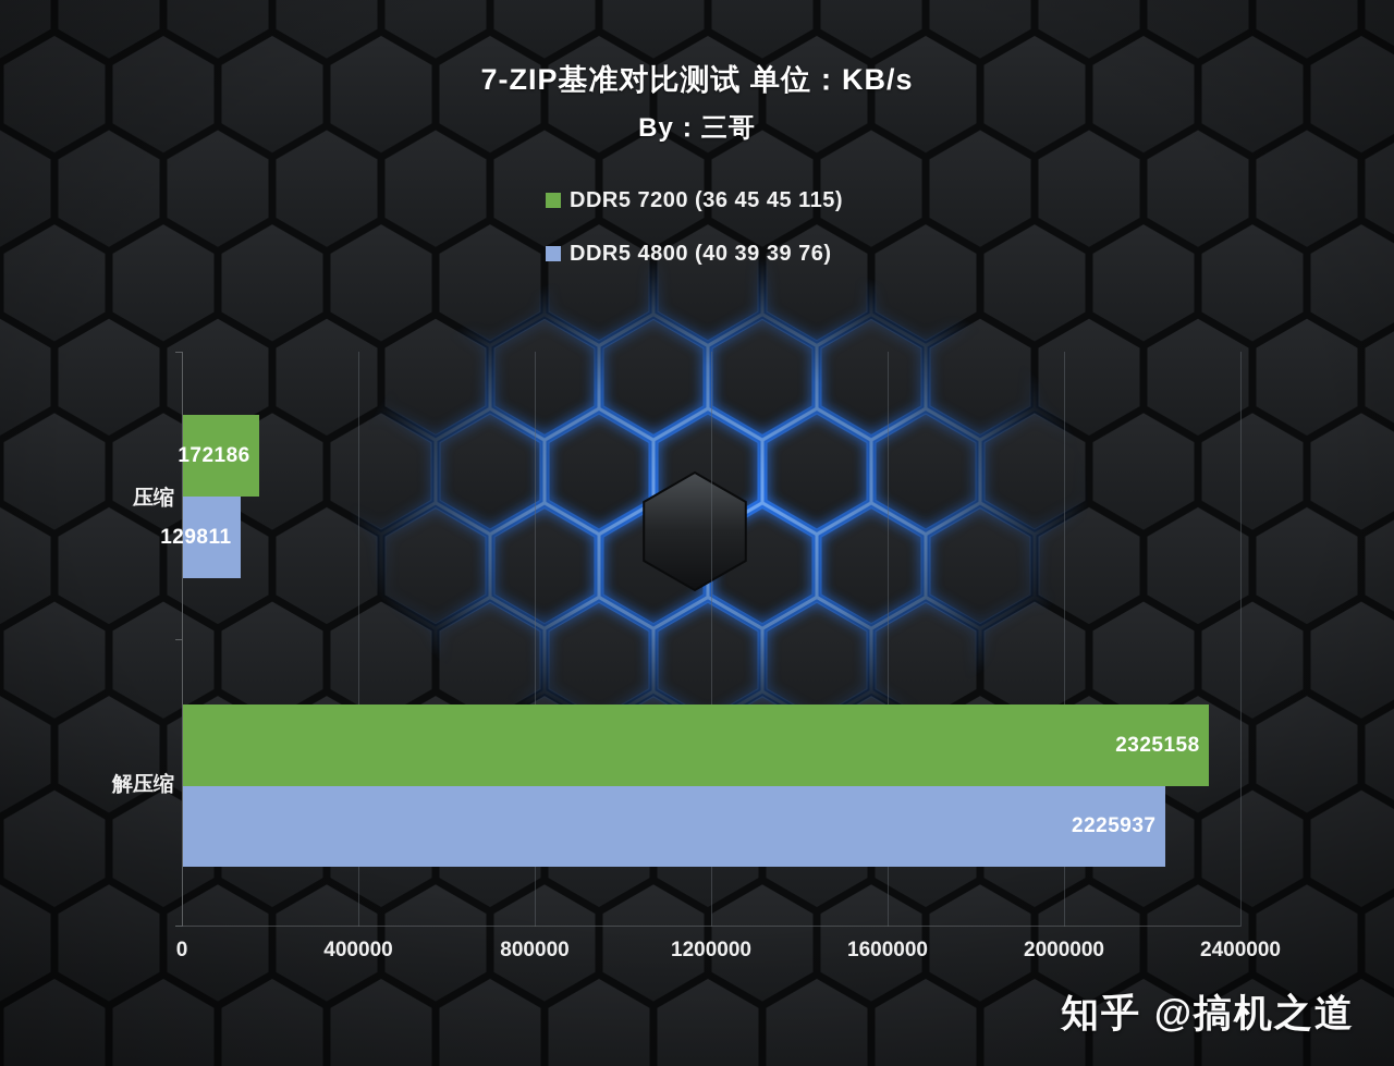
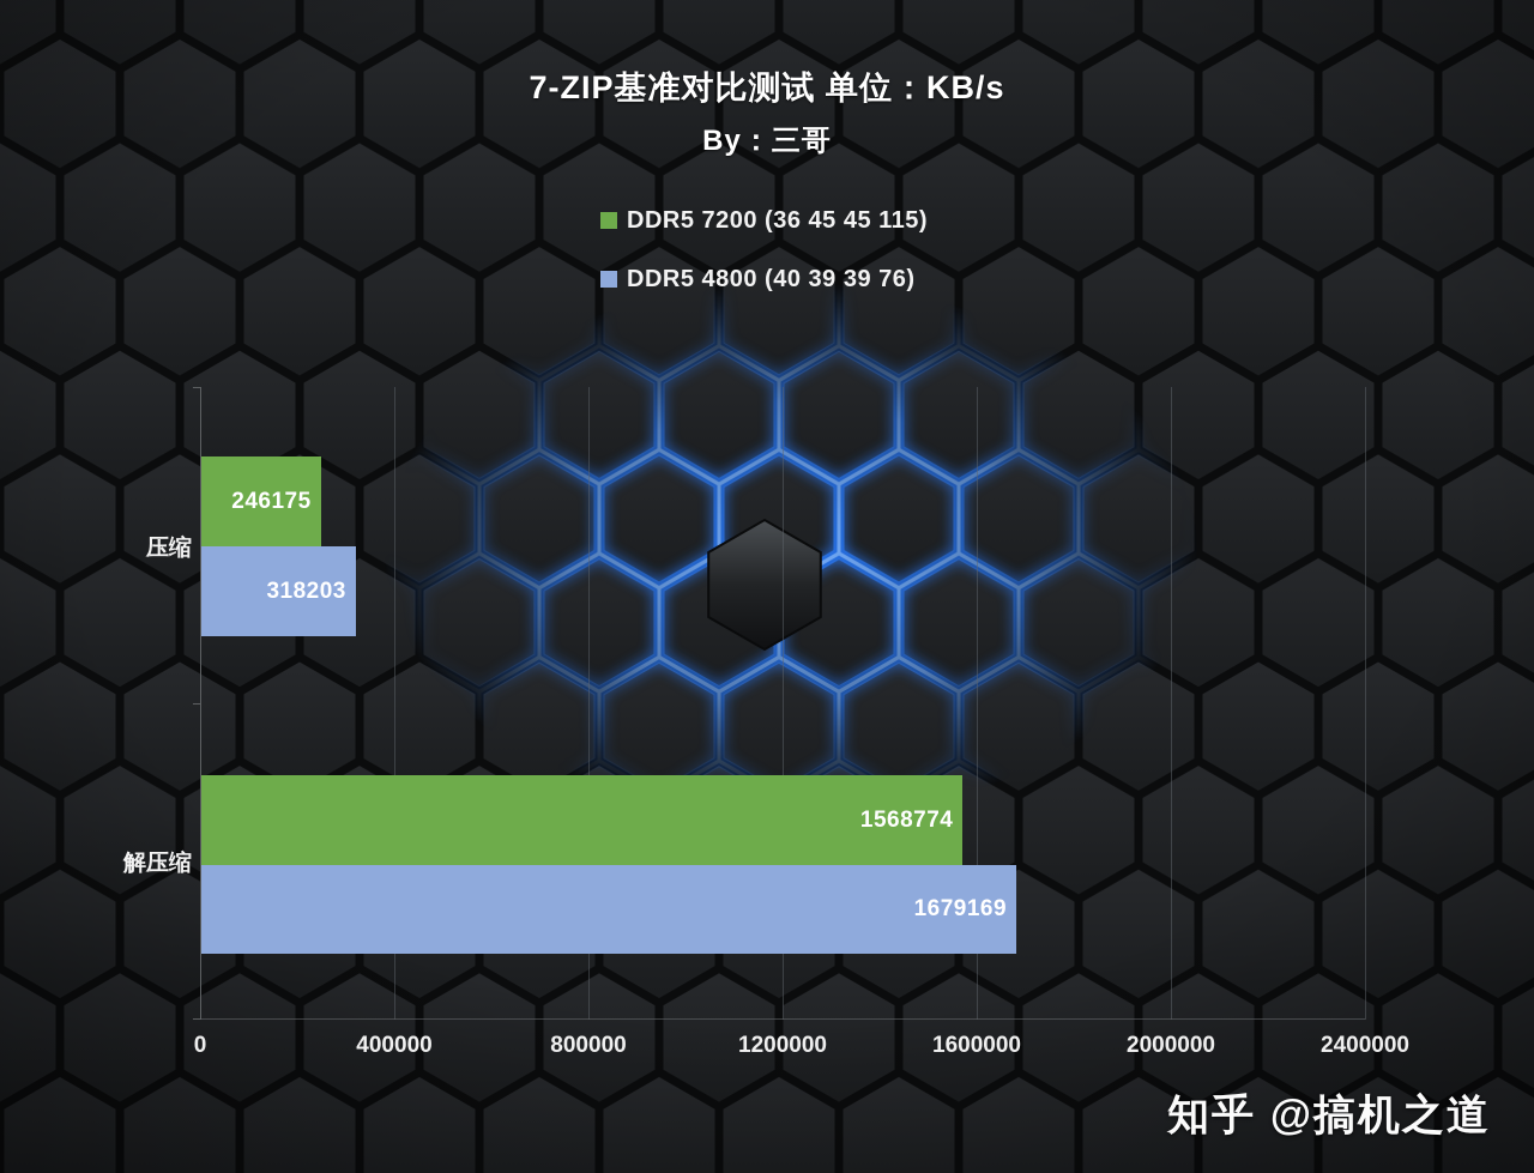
DDR5 7200 (36 45 45 115)/压缩: 172186 -> 246175
DDR5 4800 (40 39 39 76)/压缩: 129811 -> 318203
DDR5 7200 (36 45 45 115)/解压缩: 2325158 -> 1568774
DDR5 4800 (40 39 39 76)/解压缩: 2225937 -> 1679169
